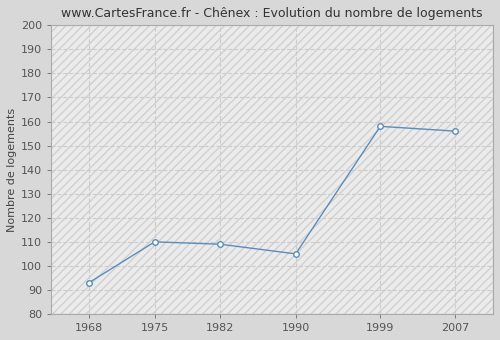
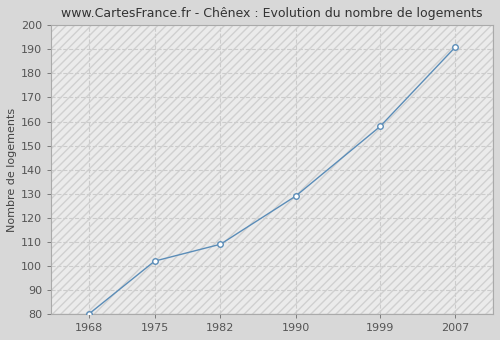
1968: 93 -> 80
1975: 110 -> 102
1990: 105 -> 129
2007: 156 -> 191
